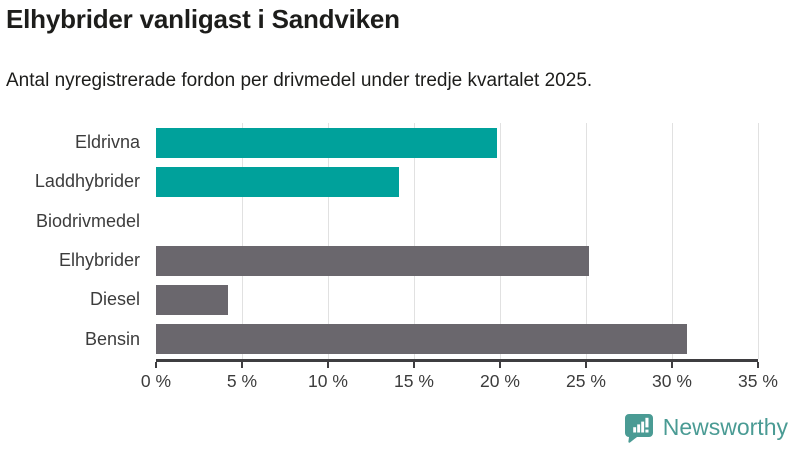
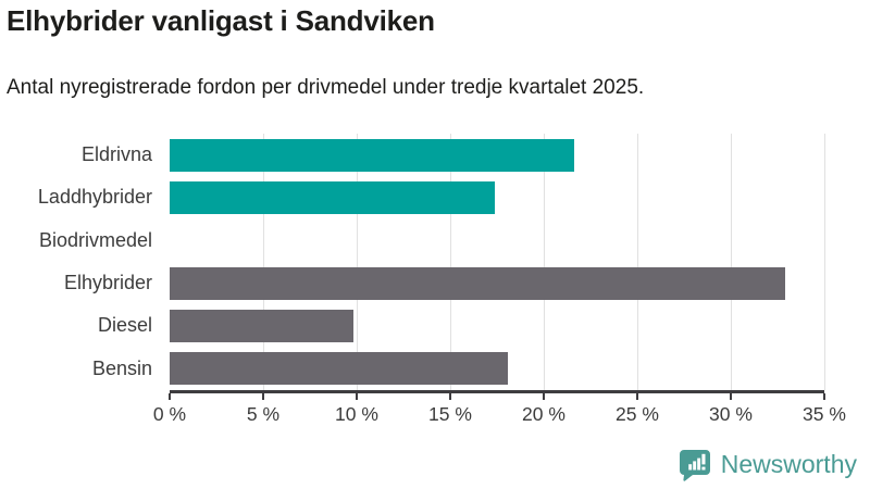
Eldrivna: 19.8% -> 21.6%
Laddhybrider: 14.1% -> 17.4%
Elhybrider: 25.2% -> 32.9%
Diesel: 4.2% -> 9.8%
Bensin: 30.9% -> 18.1%
